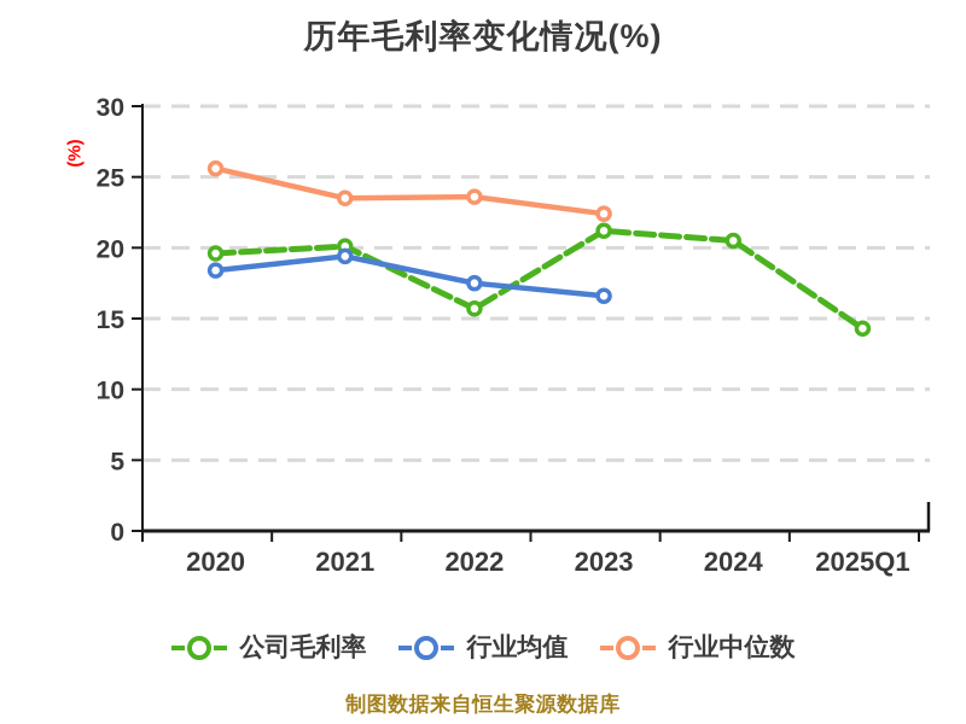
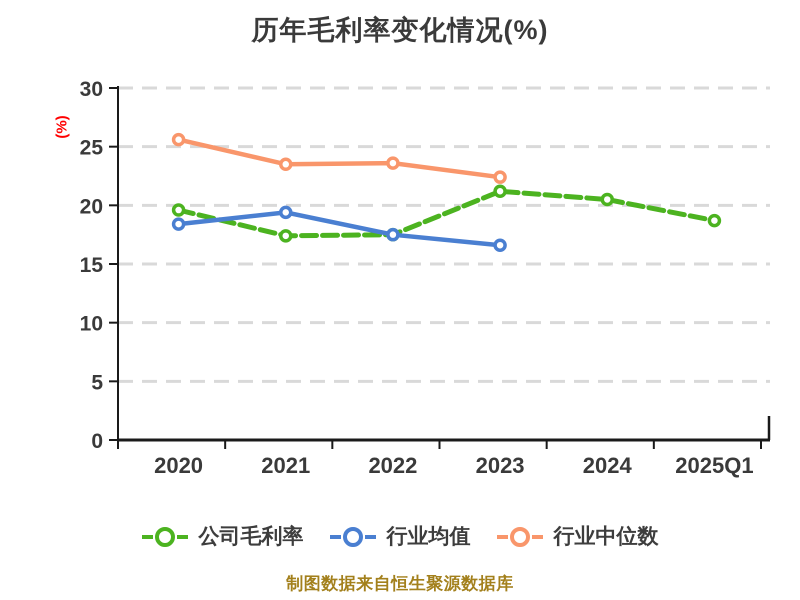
公司毛利率/2021: 20.1 -> 17.4
公司毛利率/2022: 15.7 -> 17.5
公司毛利率/2025Q1: 14.3 -> 18.7
